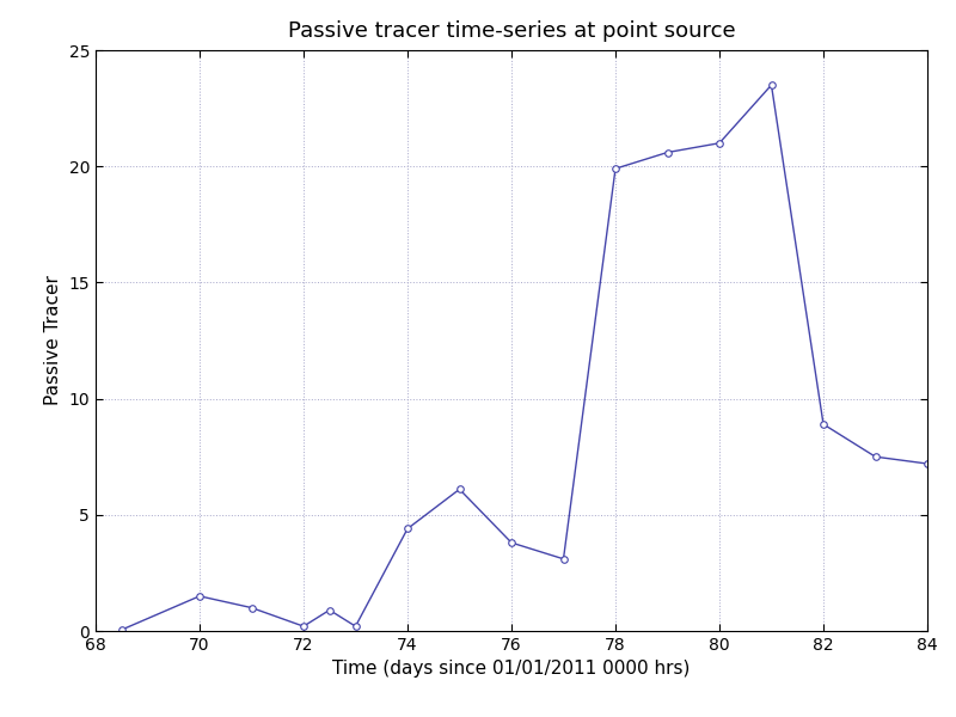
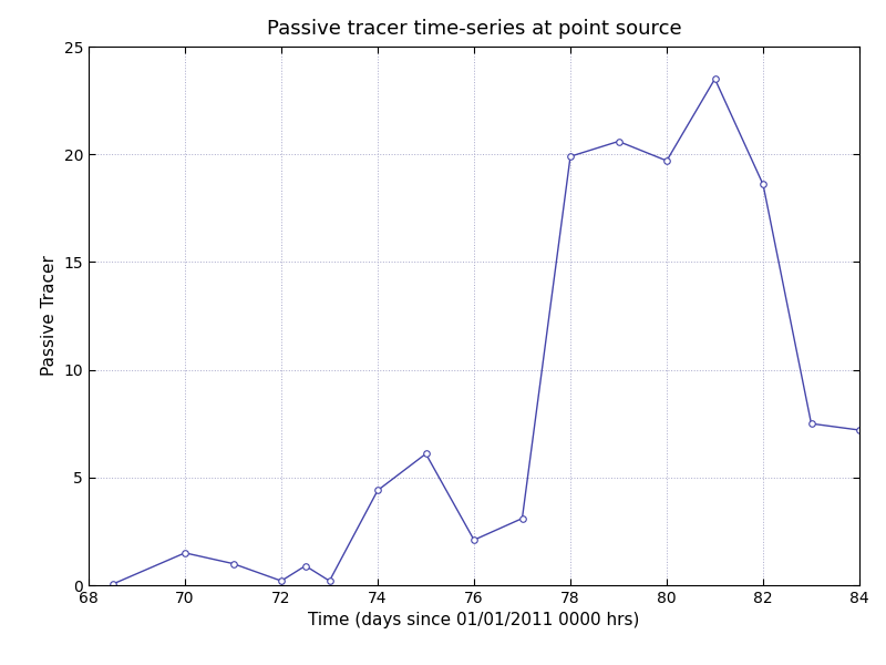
76: 3.8 -> 2.1
80: 21.0 -> 19.7
82: 8.9 -> 18.6
